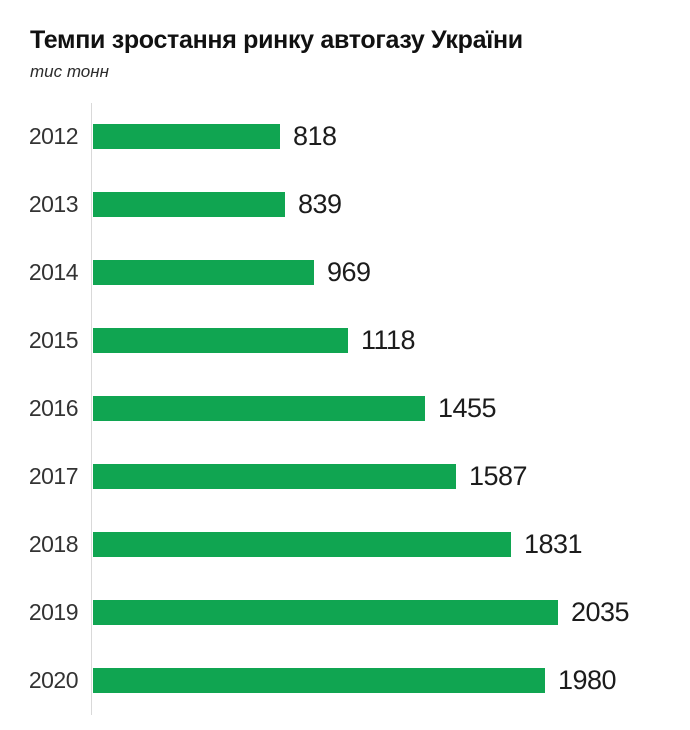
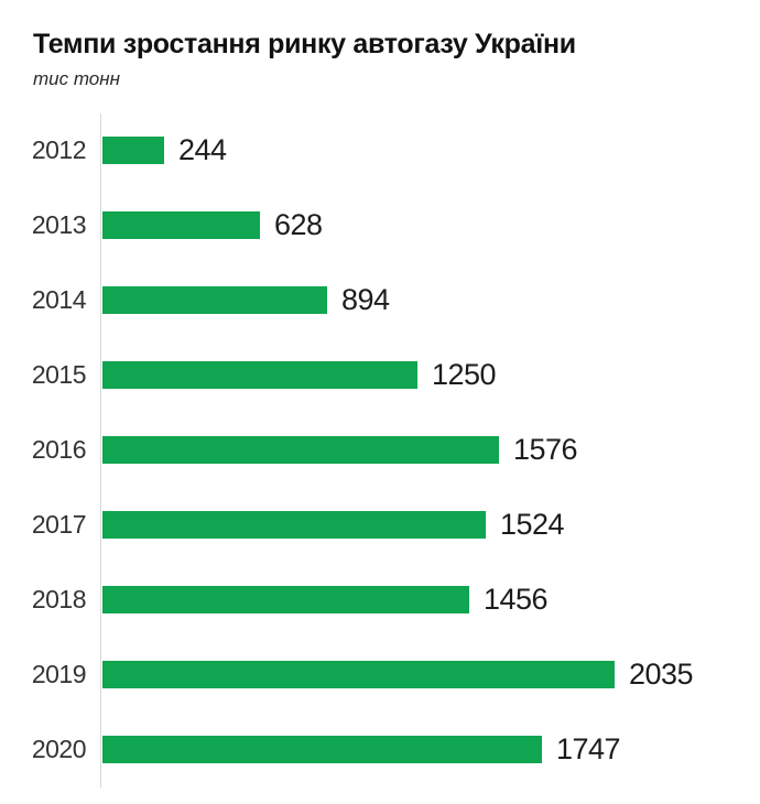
2012: 818 -> 244
2013: 839 -> 628
2014: 969 -> 894
2015: 1118 -> 1250
2016: 1455 -> 1576
2017: 1587 -> 1524
2018: 1831 -> 1456
2020: 1980 -> 1747
